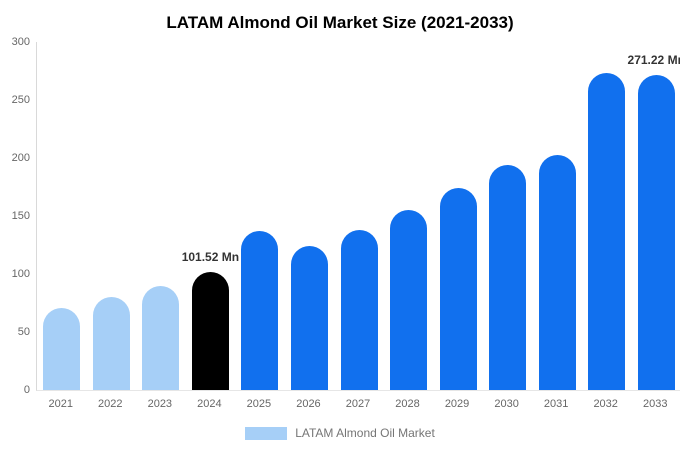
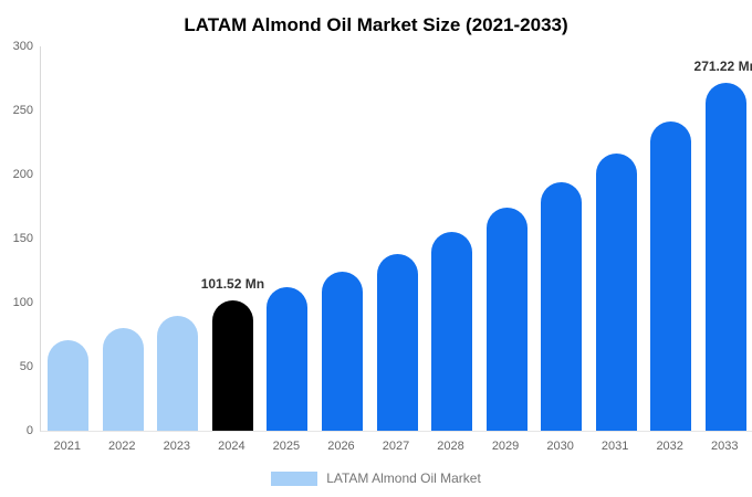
2025: 137 -> 112
2031: 203 -> 216
2032: 273 -> 241
